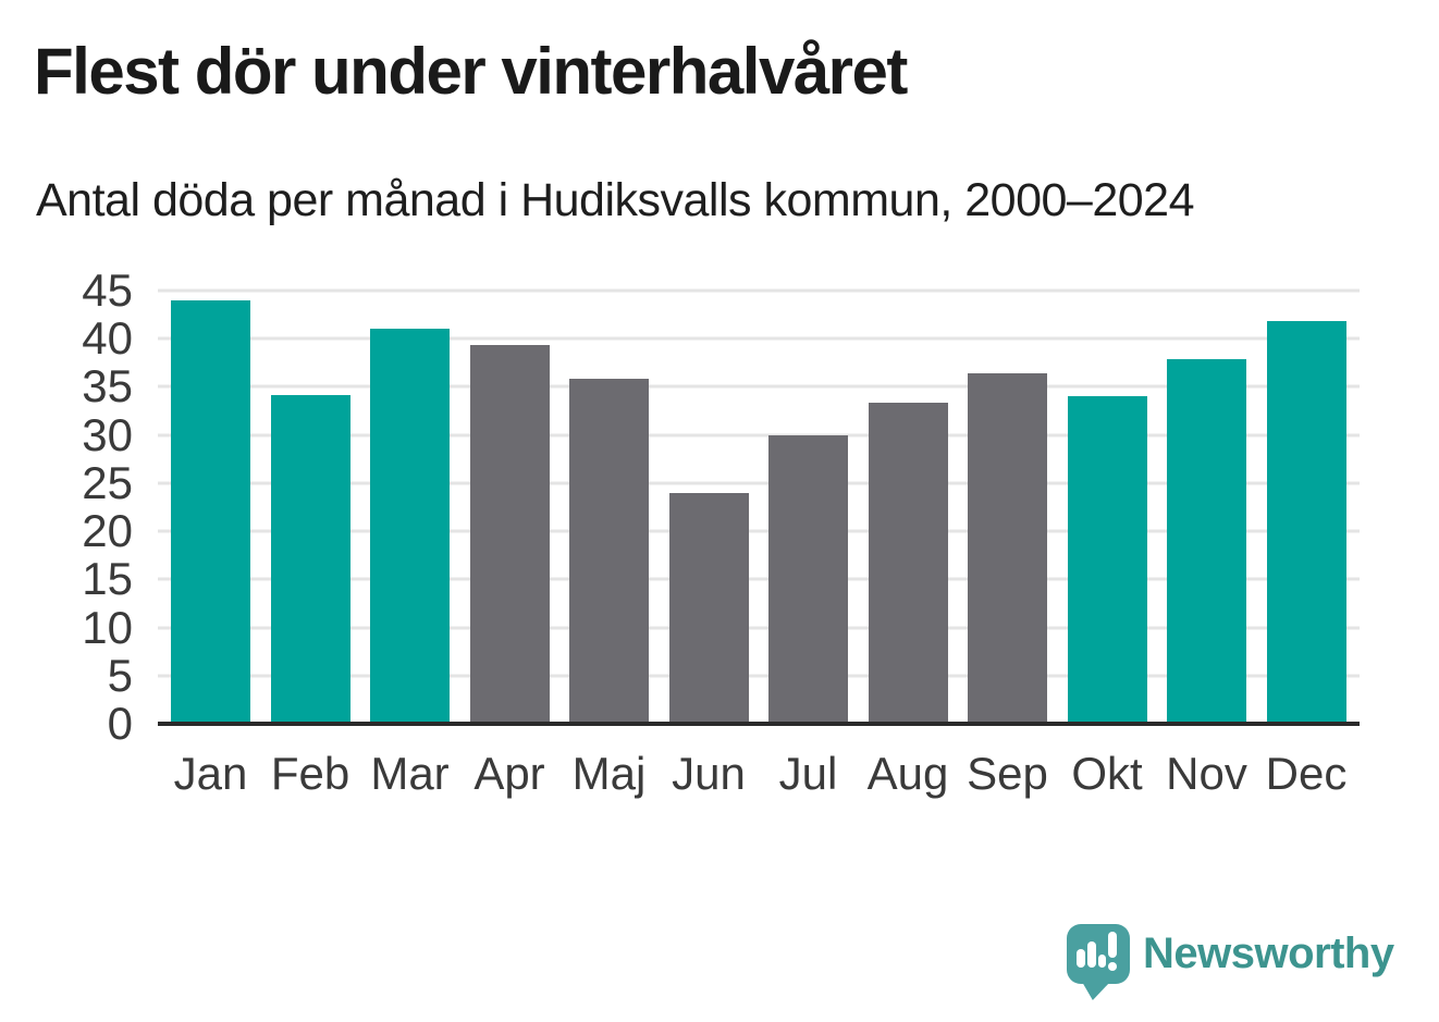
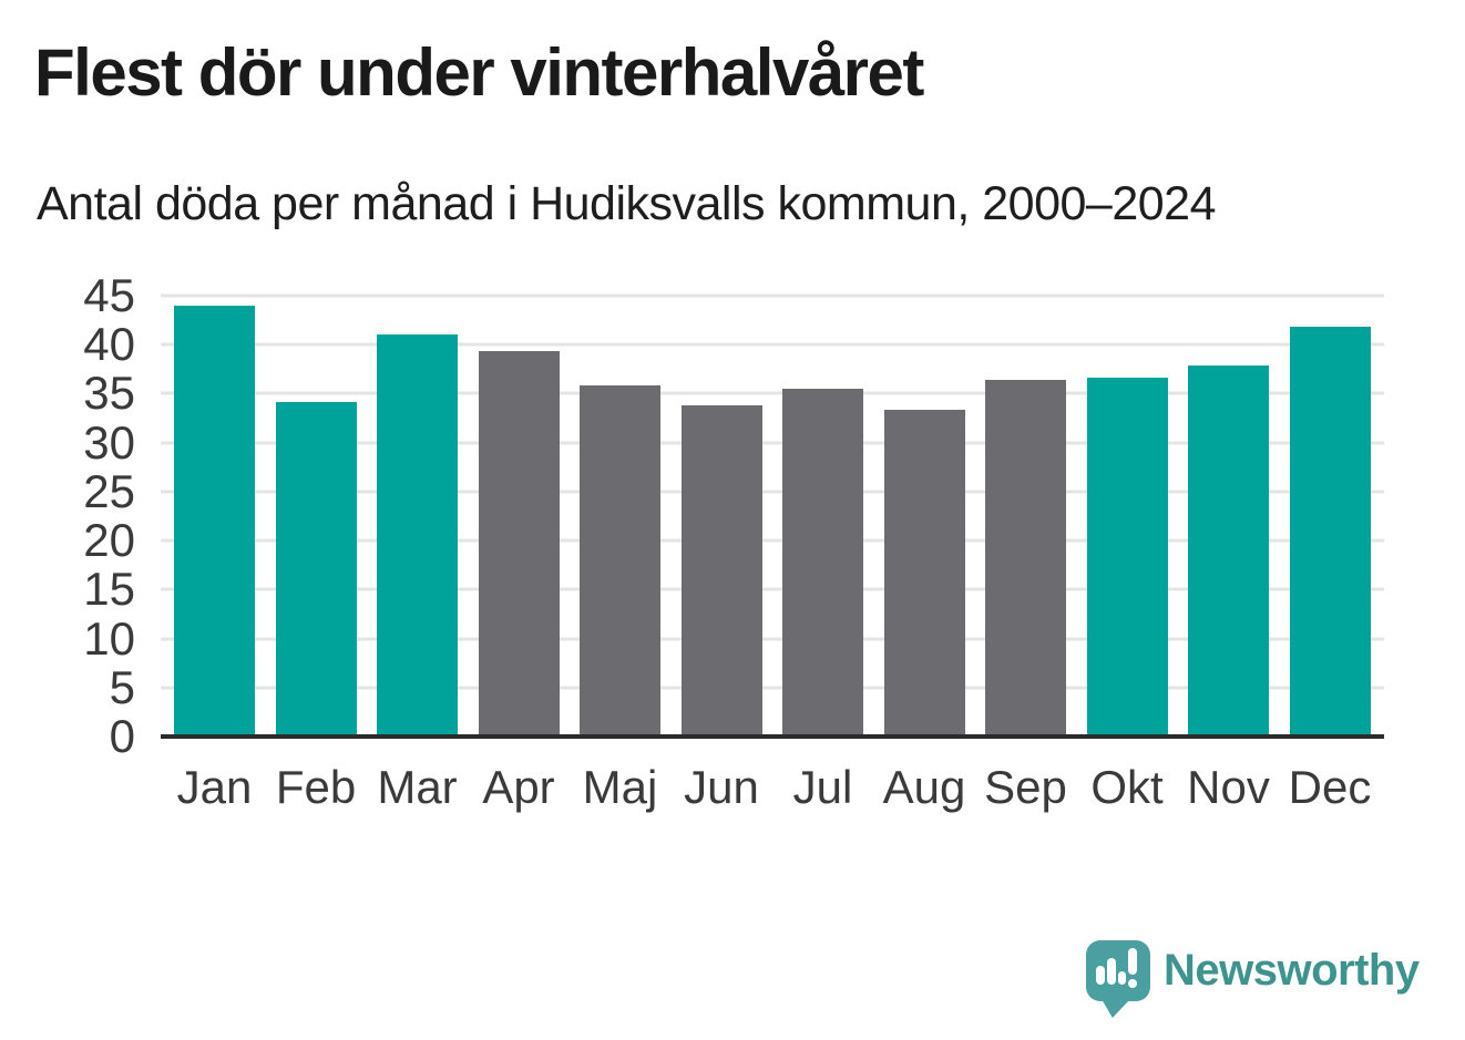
Jun: 24 -> 34
Jul: 30 -> 36
Okt: 34 -> 37
